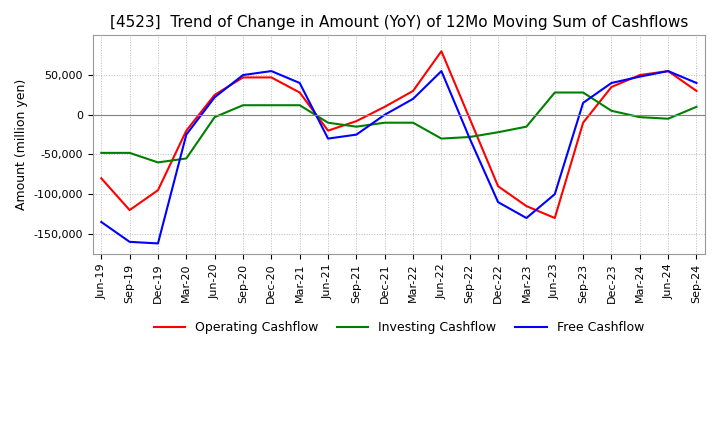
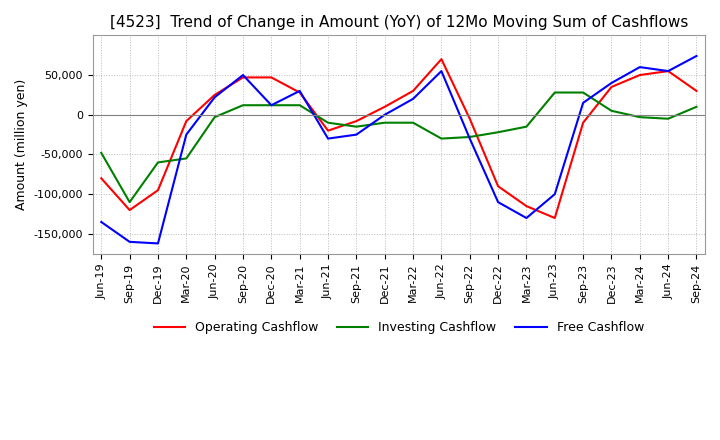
Investing Cashflow/Sep-19: -48,000 -> -110,000
Operating Cashflow/Mar-20: -20,000 -> -8,000
Free Cashflow/Dec-20: 55,000 -> 12,000
Free Cashflow/Mar-21: 40,000 -> 30,000
Operating Cashflow/Jun-22: 80,000 -> 70,000
Free Cashflow/Mar-24: 48,000 -> 60,000
Free Cashflow/Sep-24: 40,000 -> 74,000
